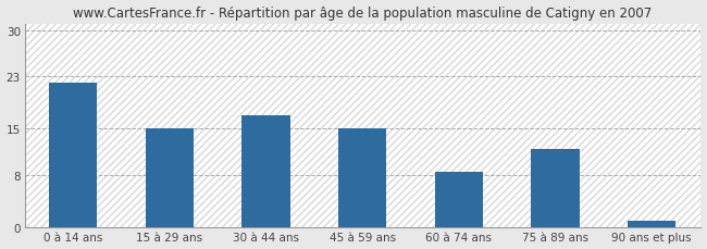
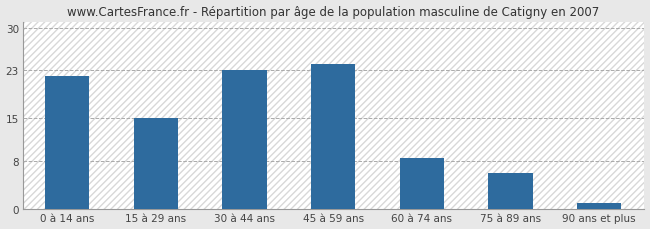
30 à 44 ans: 17.0 -> 23.0
45 à 59 ans: 15.0 -> 24.0
75 à 89 ans: 12.0 -> 6.0
